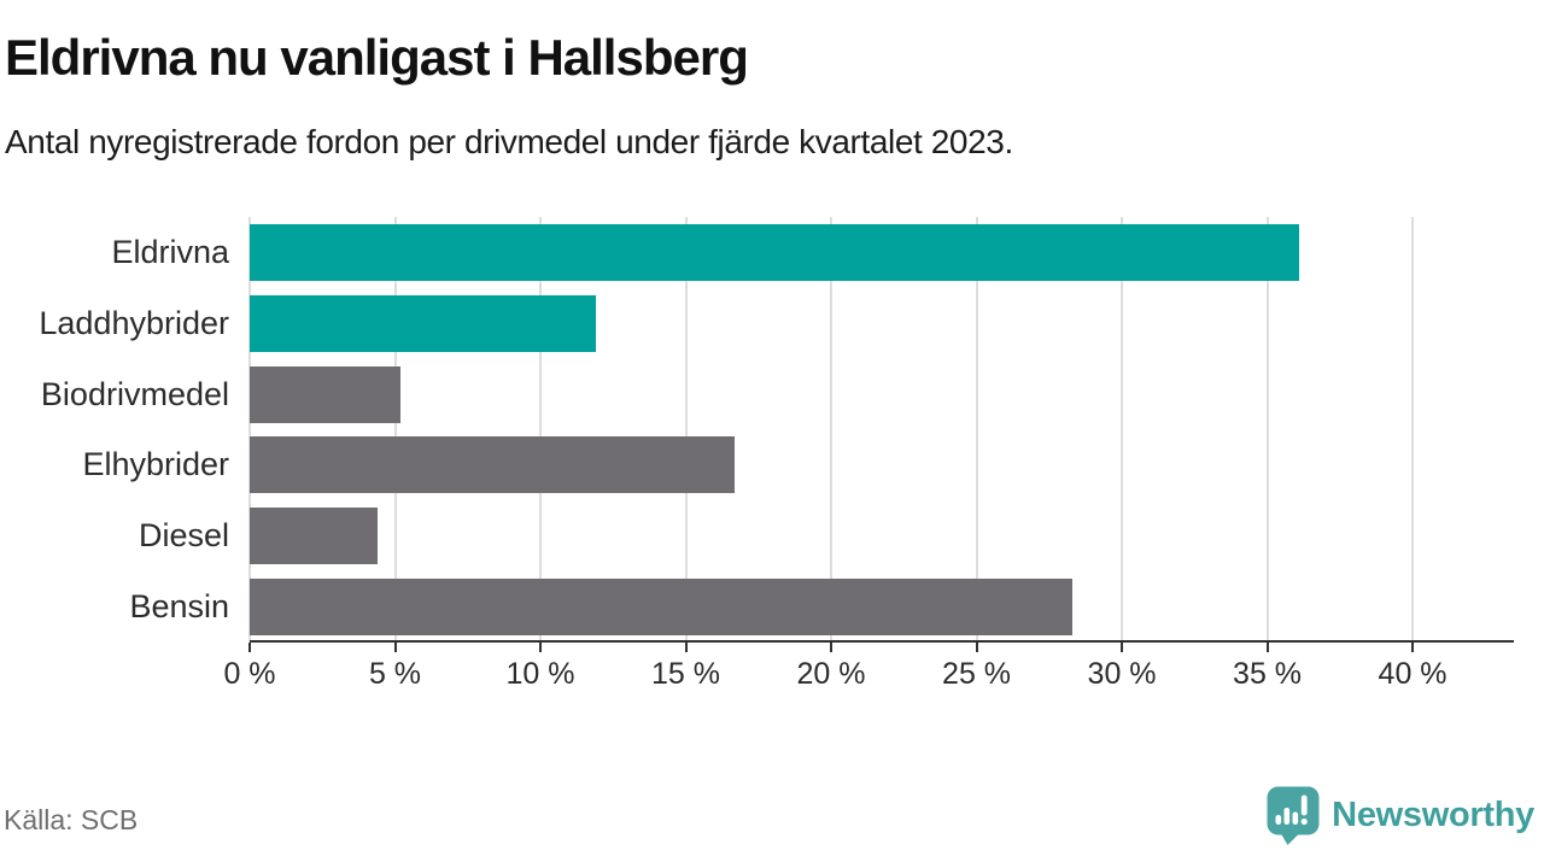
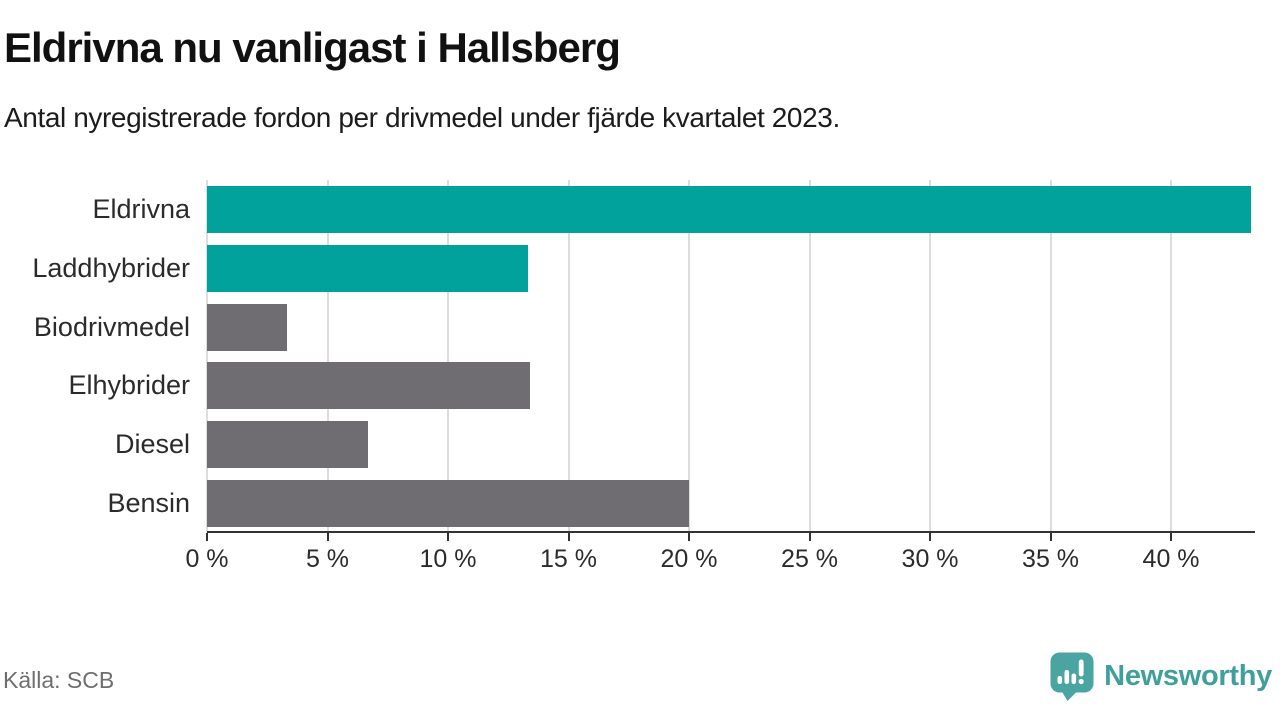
Eldrivna: 36.1% -> 43.3%
Laddhybrider: 11.9% -> 13.3%
Biodrivmedel: 5.2% -> 3.3%
Elhybrider: 16.7% -> 13.4%
Diesel: 4.4% -> 6.7%
Bensin: 28.3% -> 20.0%
